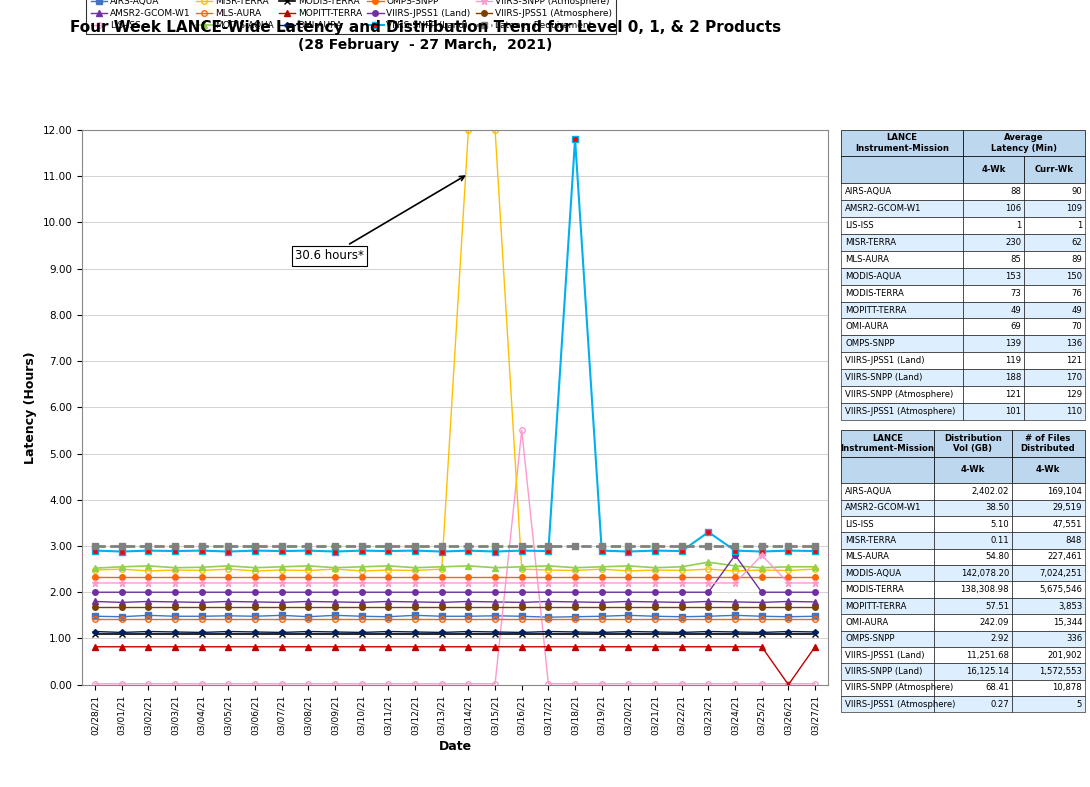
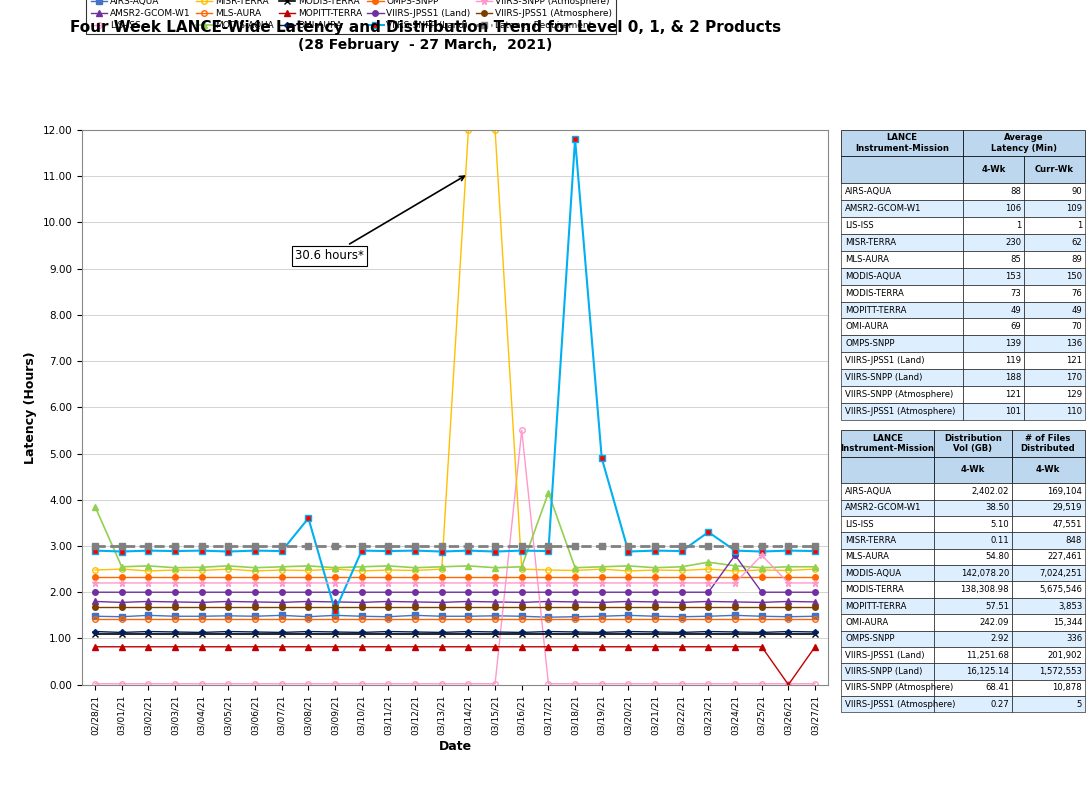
MODIS-AQUA/02/28/21: 2.52 -> 3.85
VIIRS-SNPP (Land)/03/08/21: 2.90 -> 3.60
VIIRS-SNPP (Land)/03/09/21: 2.88 -> 1.60
MODIS-AQUA/03/17/21: 2.57 -> 4.15
VIIRS-SNPP (Land)/03/19/21: 2.90 -> 4.90
